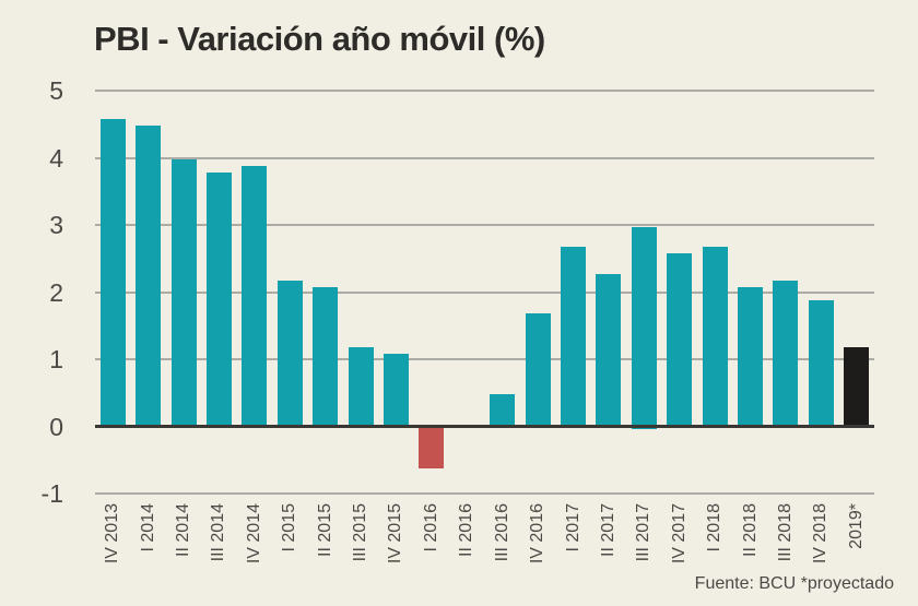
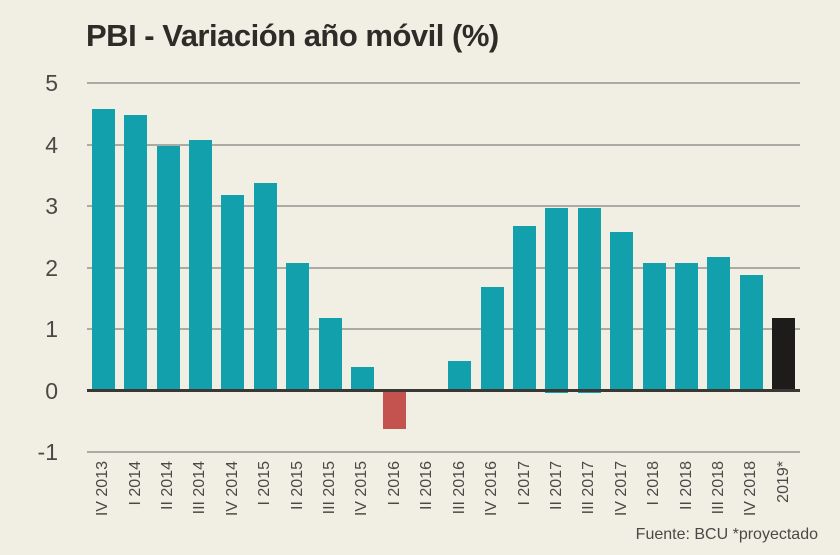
III 2014: 3.8 -> 4.1
IV 2014: 3.9 -> 3.2
I 2015: 2.2 -> 3.4
IV 2015: 1.1 -> 0.4
II 2017: 2.3 -> 3.0
I 2018: 2.7 -> 2.1
